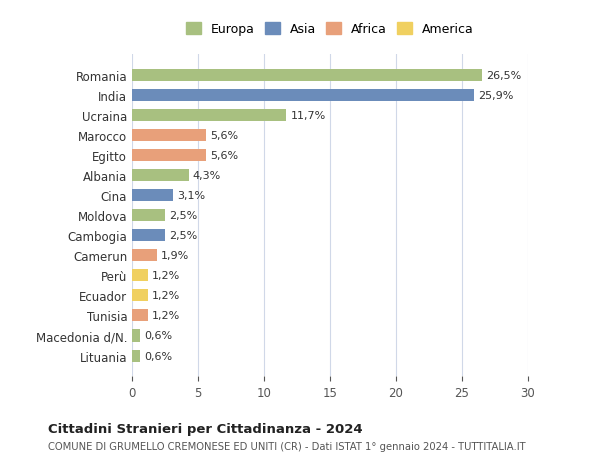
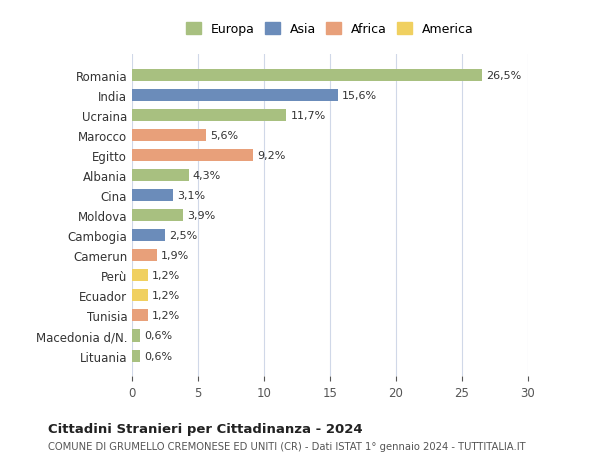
India: 25,9% -> 15,6%
Egitto: 5,6% -> 9,2%
Moldova: 2,5% -> 3,9%
